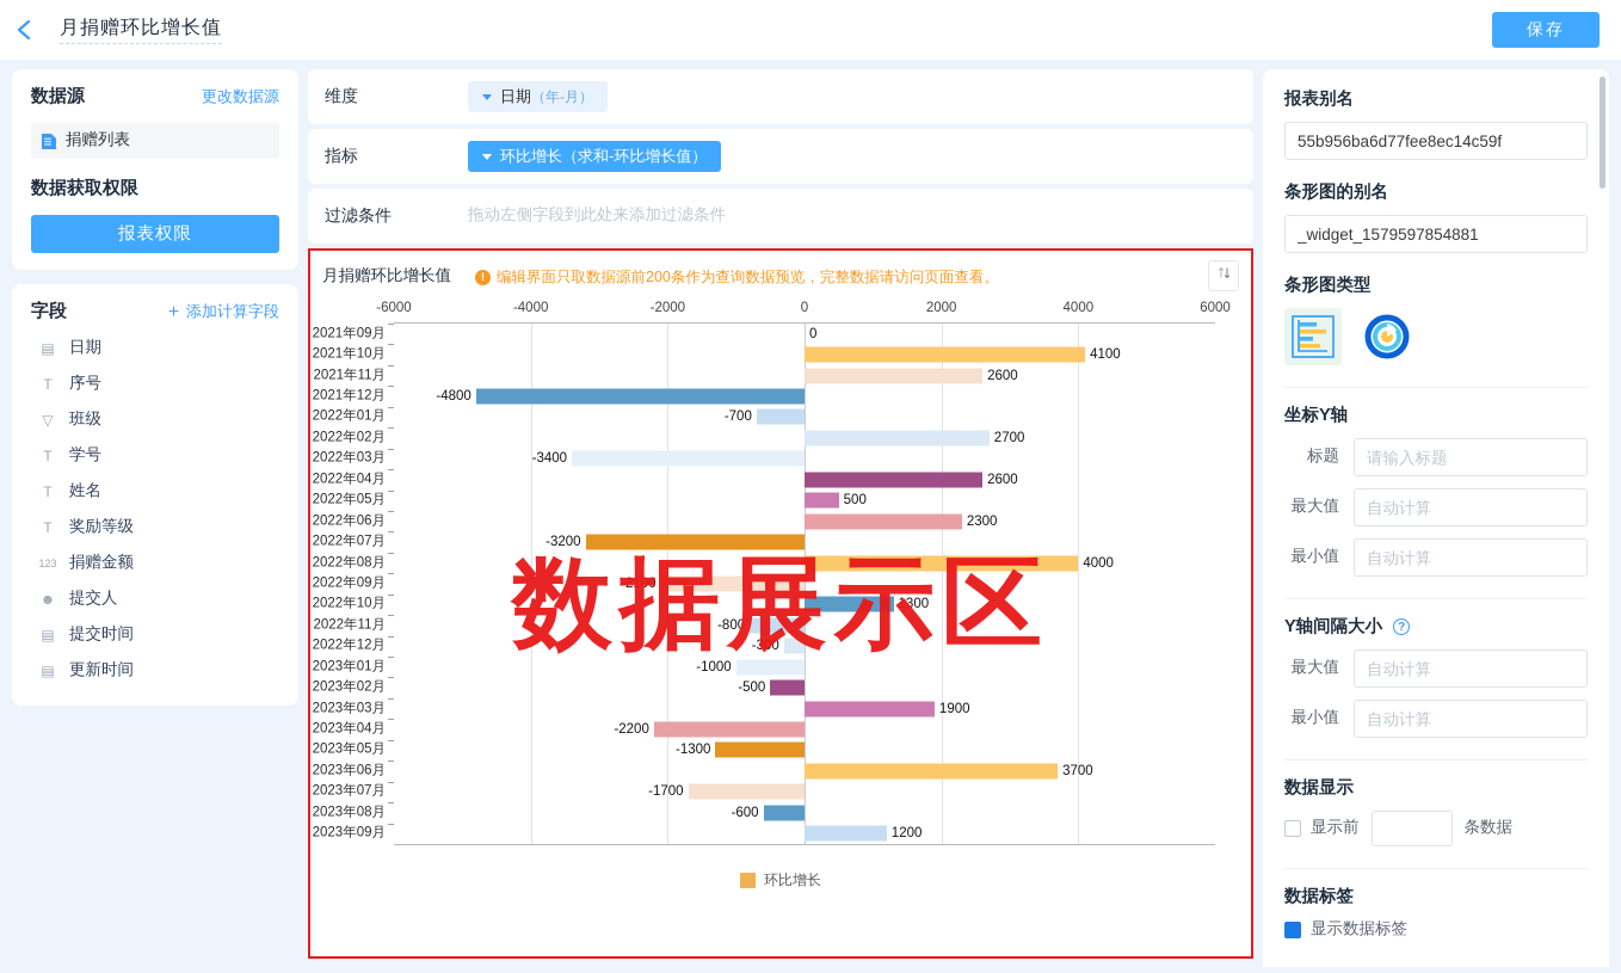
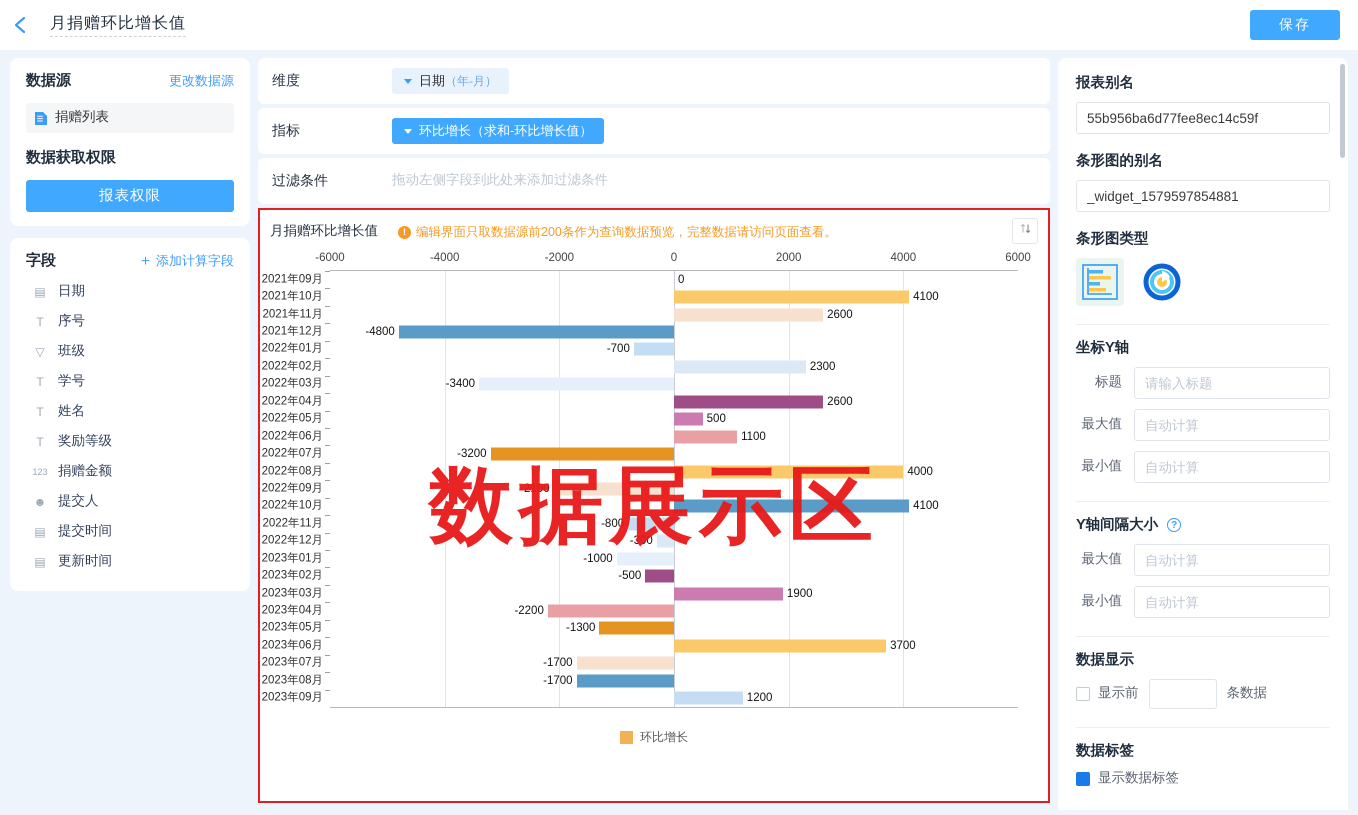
2022年02月: 2700 -> 2300
2022年06月: 2300 -> 1100
2022年10月: 1300 -> 4100
2023年08月: -600 -> -1700
